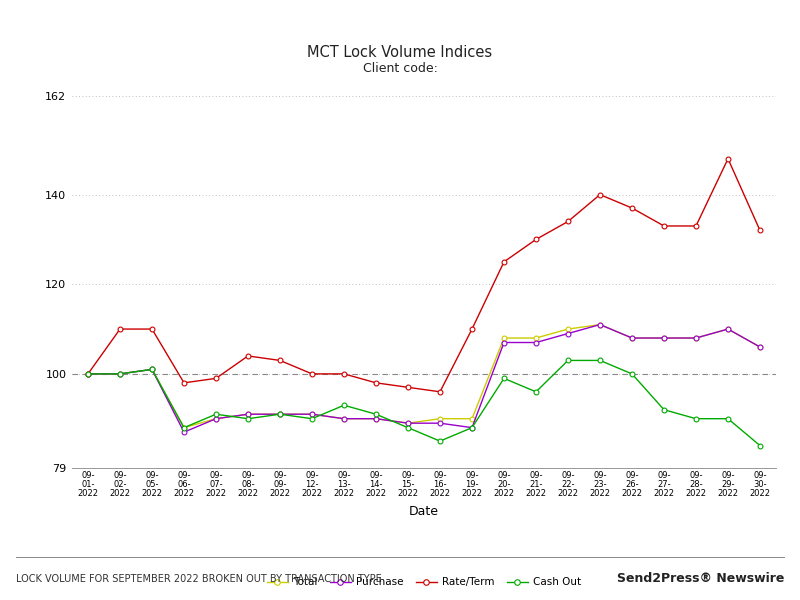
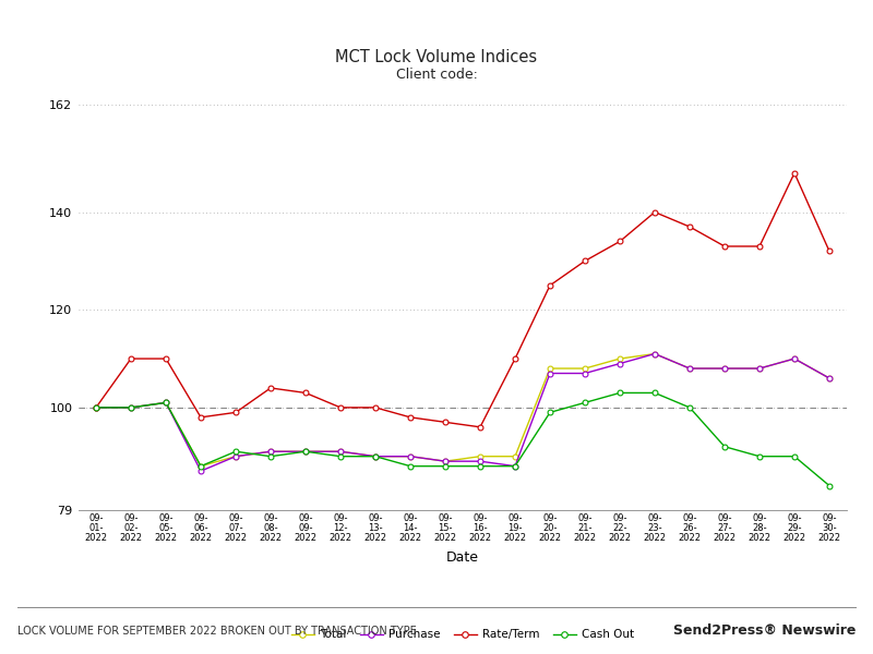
Cash Out/09- 13- 2022: 93 -> 90
Cash Out/09- 14- 2022: 91 -> 88
Cash Out/09- 16- 2022: 85 -> 88
Cash Out/09- 21- 2022: 96 -> 101
